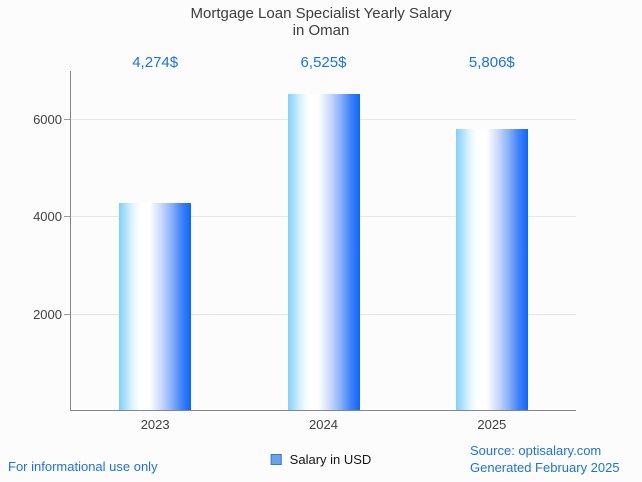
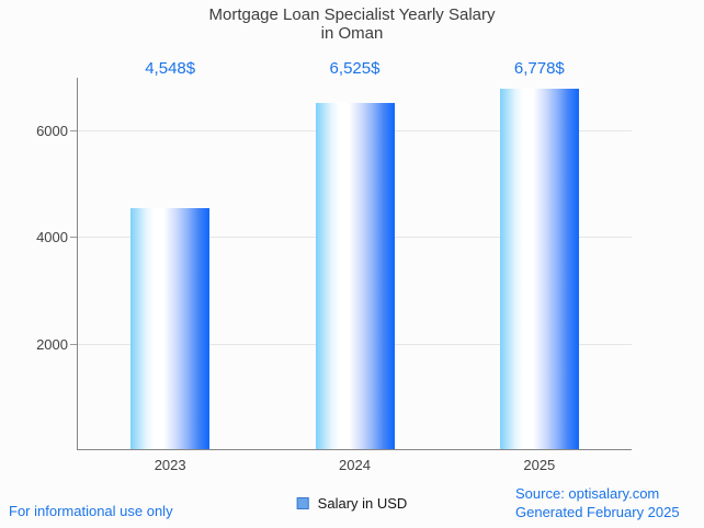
2023: 4,274 -> 4,548
2025: 5,806 -> 6,778
